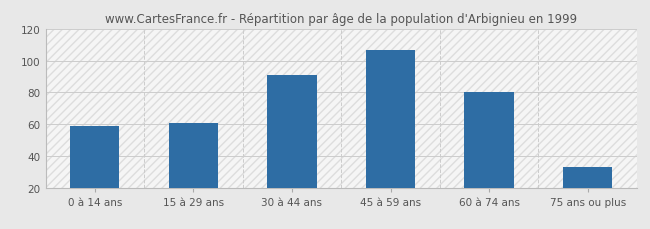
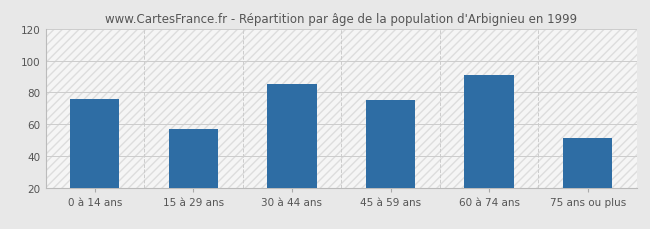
0 à 14 ans: 59 -> 76
15 à 29 ans: 61 -> 57
30 à 44 ans: 91 -> 85
45 à 59 ans: 107 -> 75
60 à 74 ans: 80 -> 91
75 ans ou plus: 33 -> 51
